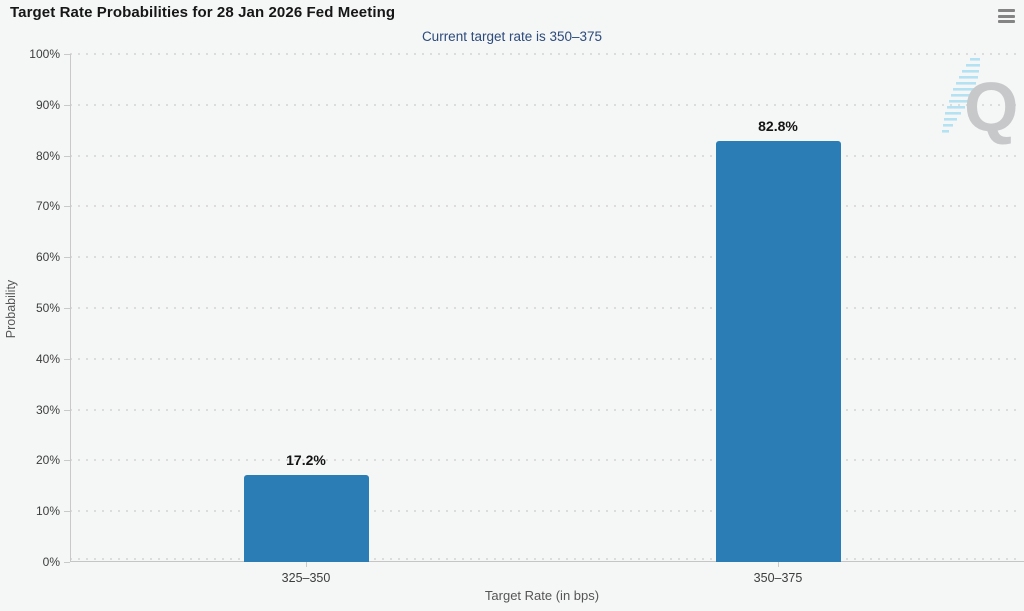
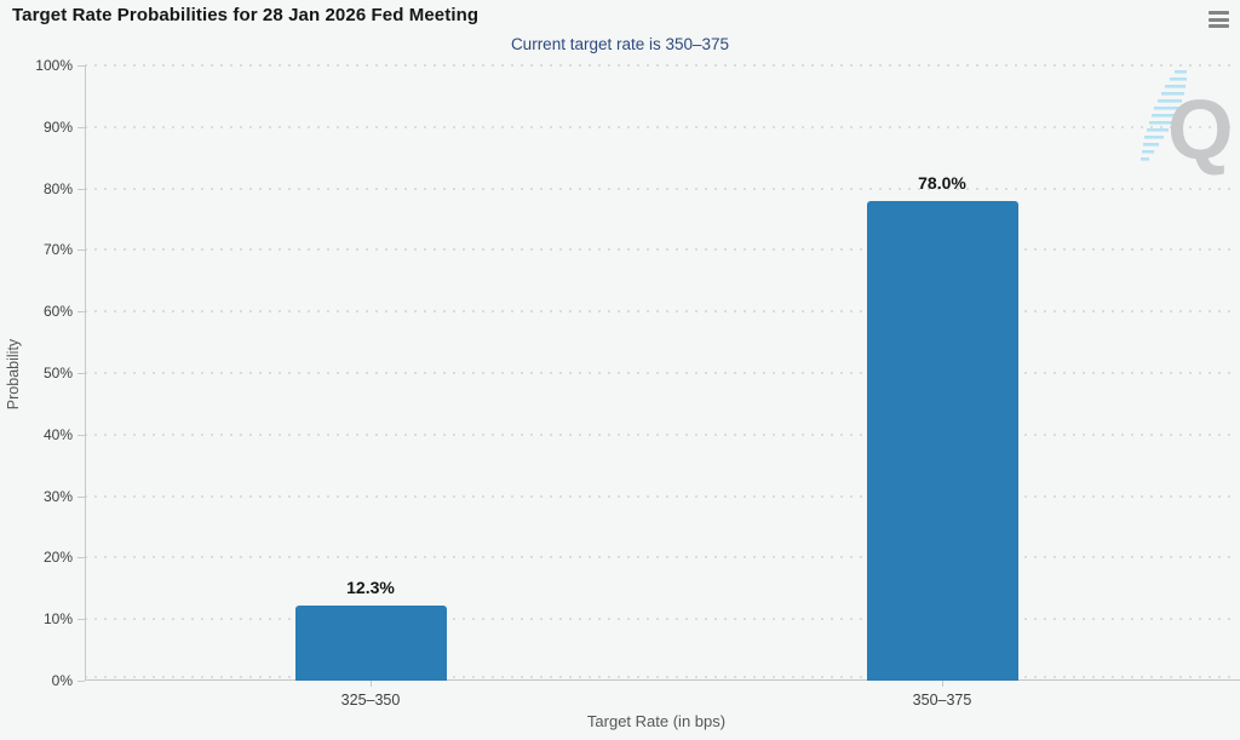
325–350: 17.2% -> 12.3%
350–375: 82.8% -> 78.0%
